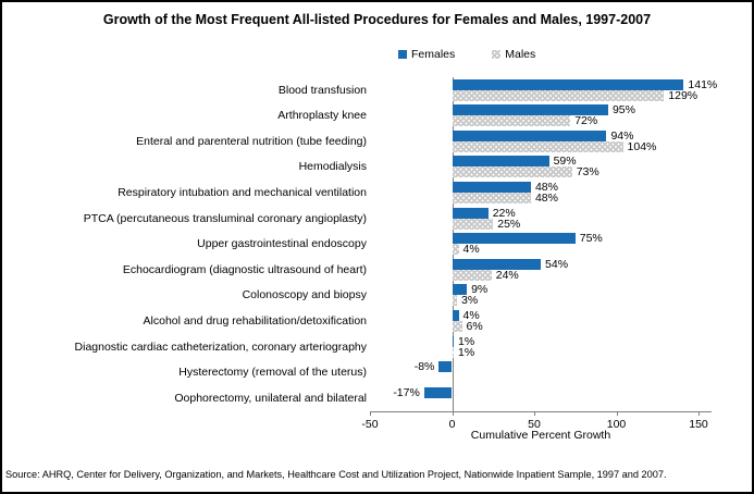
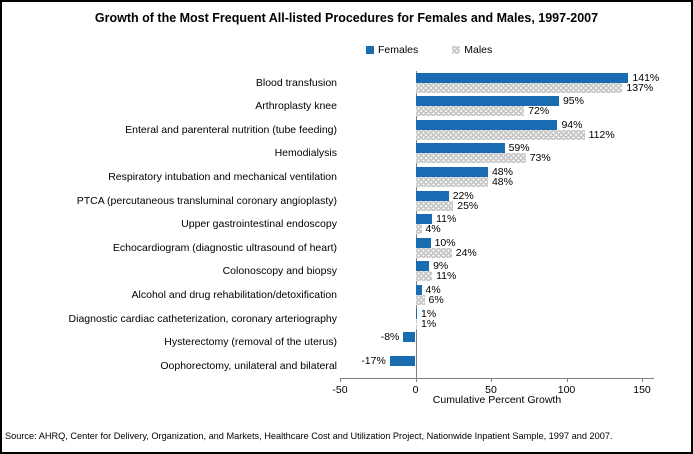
Males/Blood transfusion: 129% -> 137%
Males/Enteral and parenteral nutrition (tube feeding): 104% -> 112%
Females/Upper gastrointestinal endoscopy: 75% -> 11%
Females/Echocardiogram (diagnostic ultrasound of heart): 54% -> 10%
Males/Colonoscopy and biopsy: 3% -> 11%
